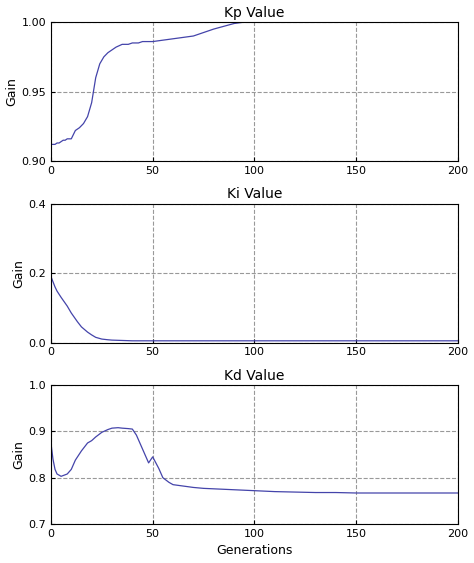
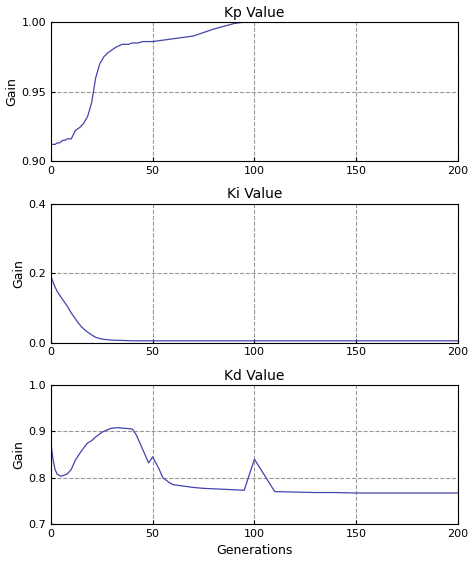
Kd Value/100: 0.772 -> 0.840
